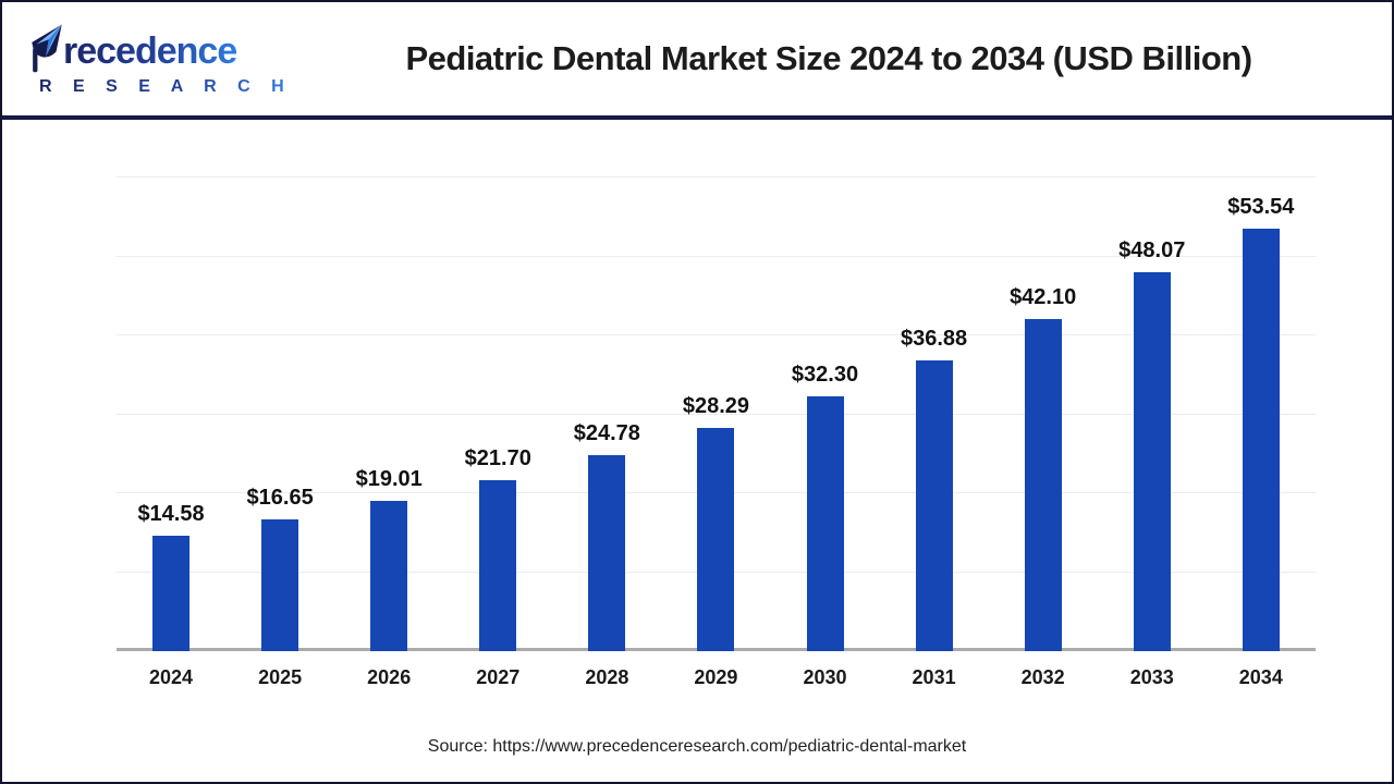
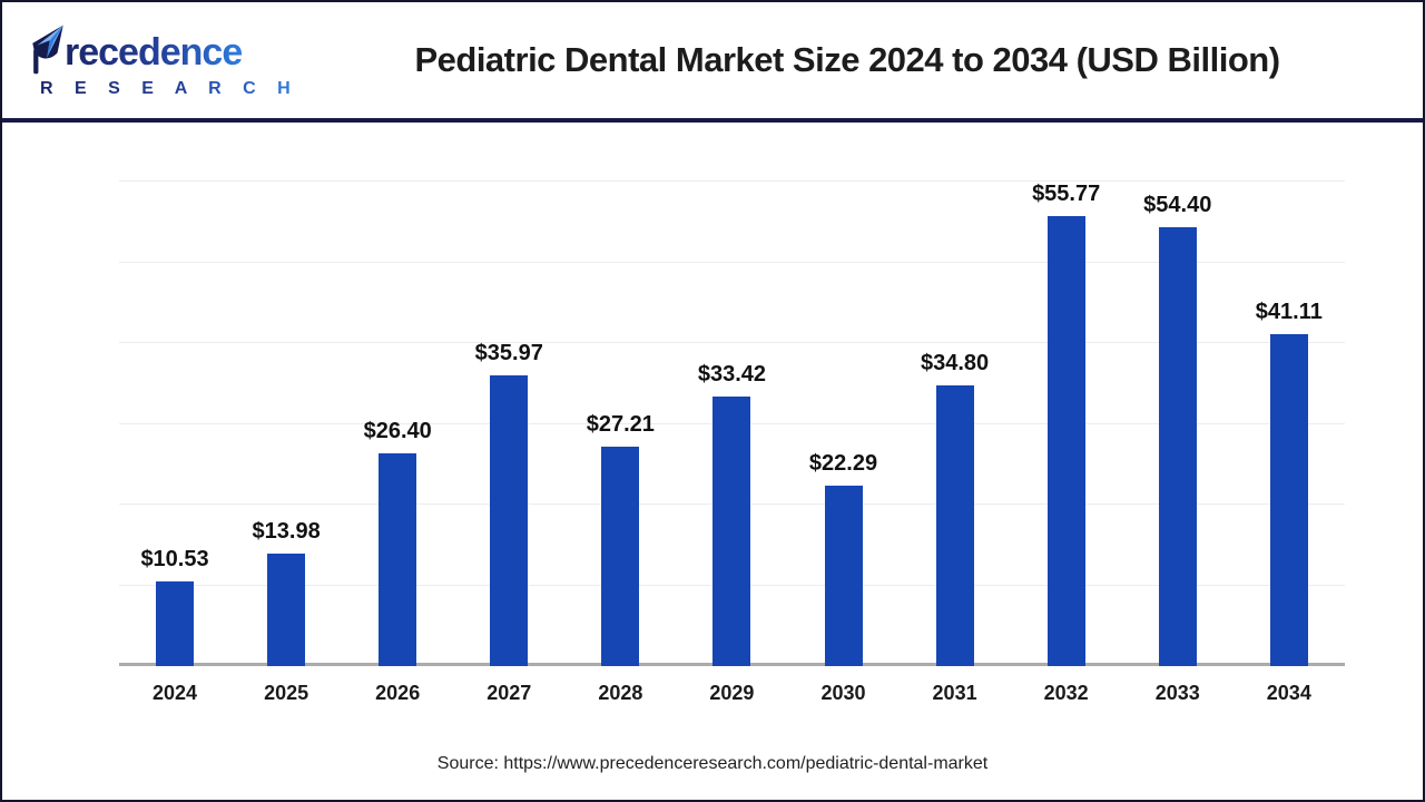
2024: $14.58 -> $10.53
2025: $16.65 -> $13.98
2026: $19.01 -> $26.40
2027: $21.70 -> $35.97
2028: $24.78 -> $27.21
2029: $28.29 -> $33.42
2030: $32.30 -> $22.29
2031: $36.88 -> $34.80
2032: $42.10 -> $55.77
2033: $48.07 -> $54.40
2034: $53.54 -> $41.11
